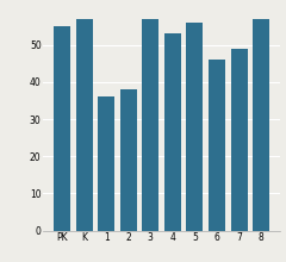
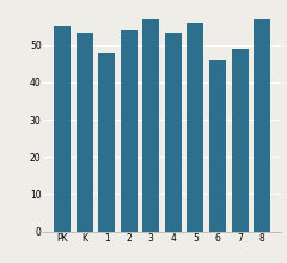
K: 57 -> 53
1: 36 -> 48
2: 38 -> 54
